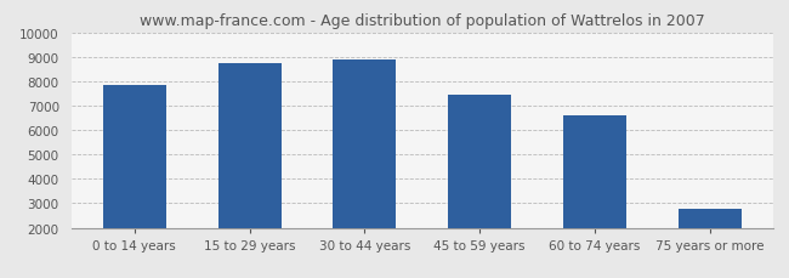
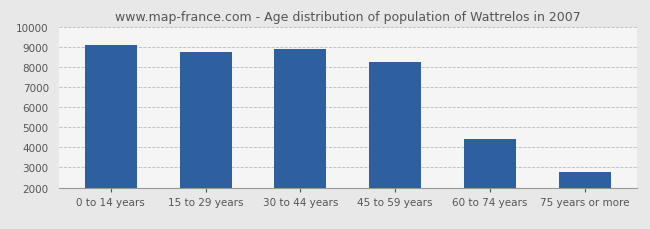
0 to 14 years: 7850 -> 9100
45 to 59 years: 7450 -> 8250
60 to 74 years: 6600 -> 4400
